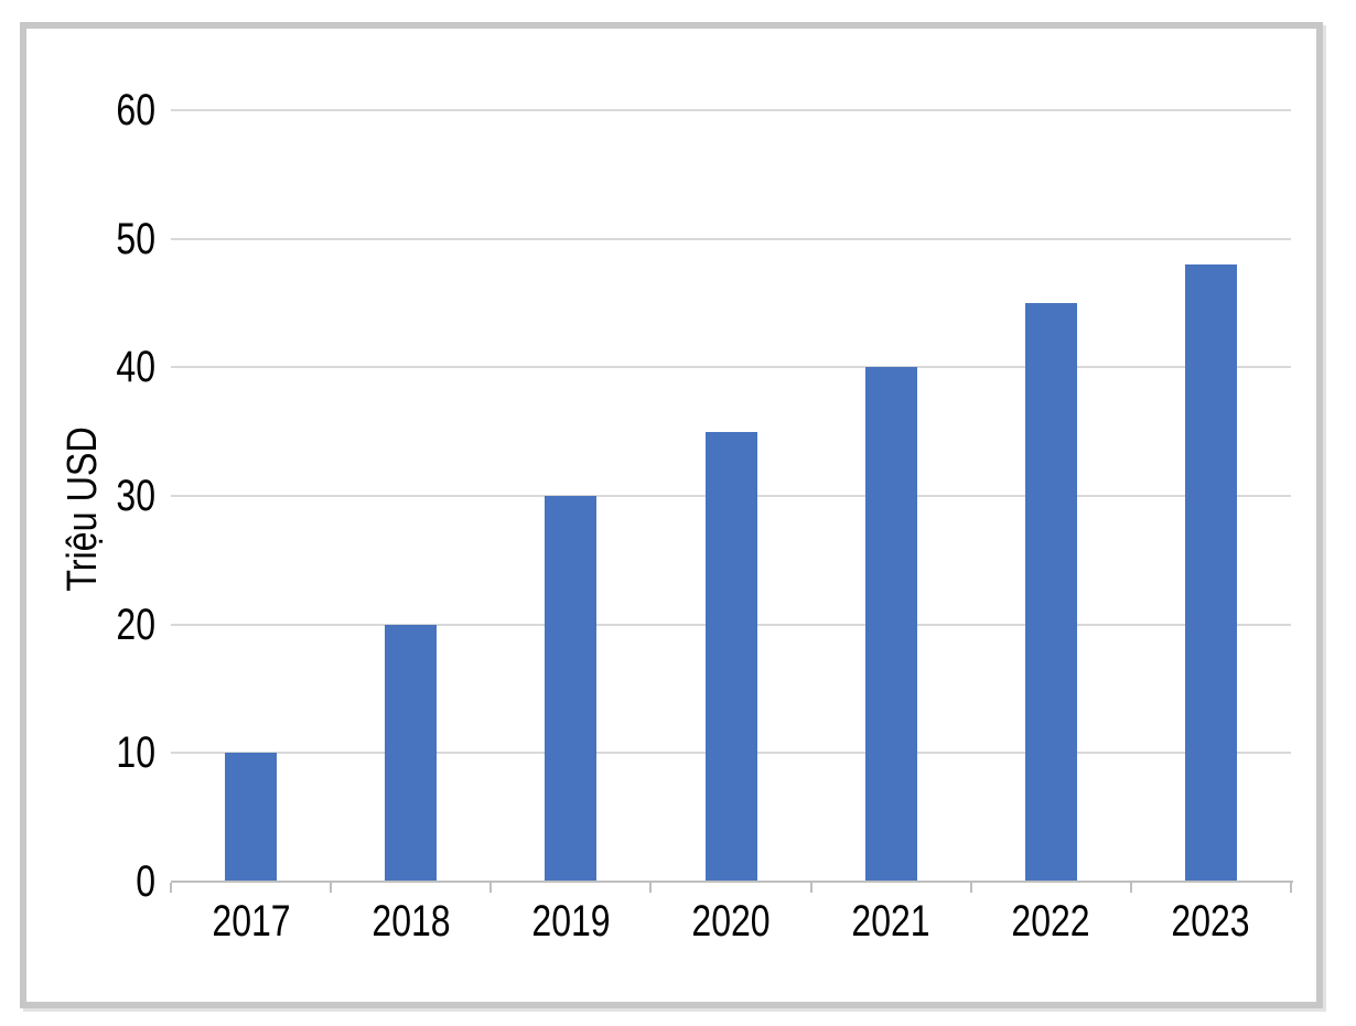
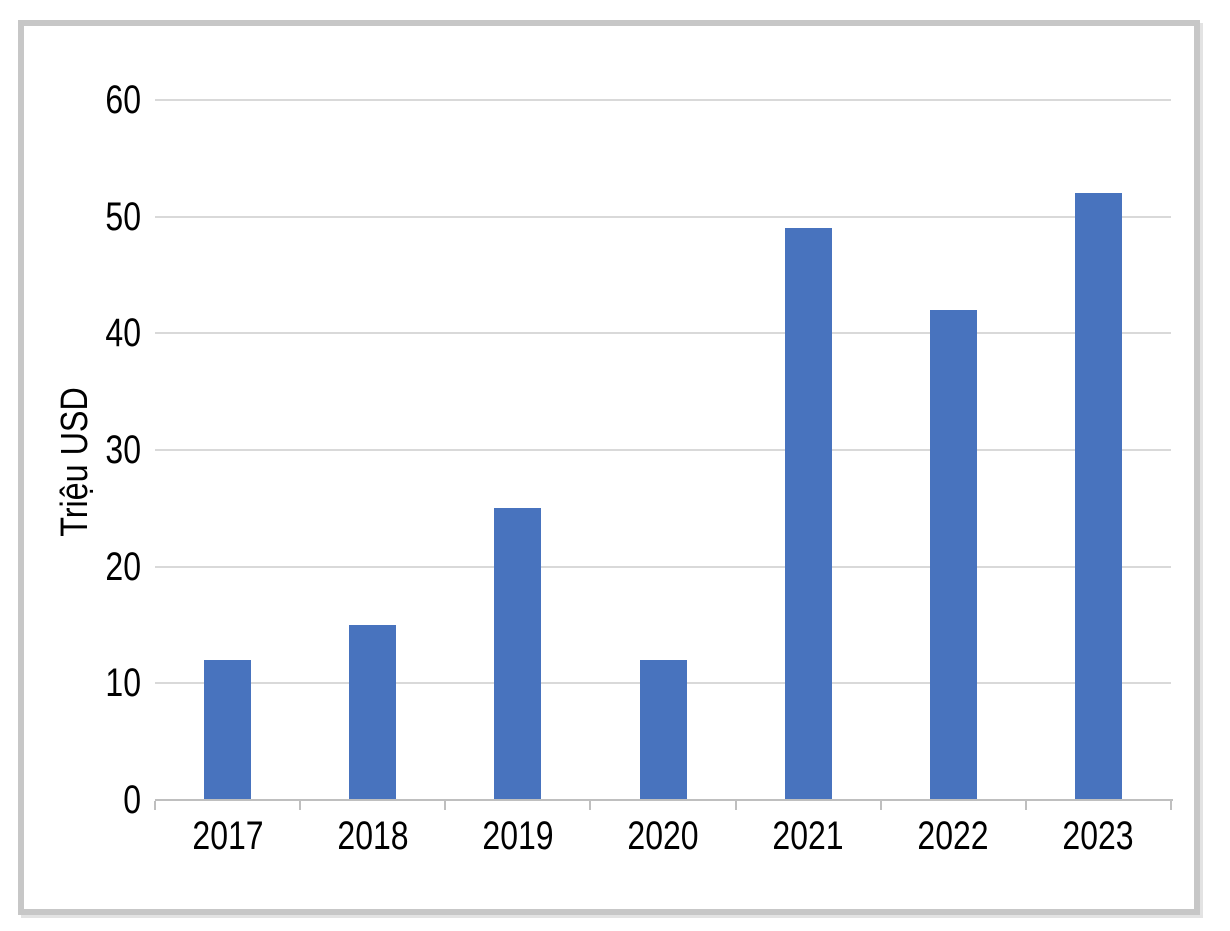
2017: 10 -> 12
2018: 20 -> 15
2019: 30 -> 25
2020: 35 -> 12
2021: 40 -> 49
2022: 45 -> 42
2023: 48 -> 52
